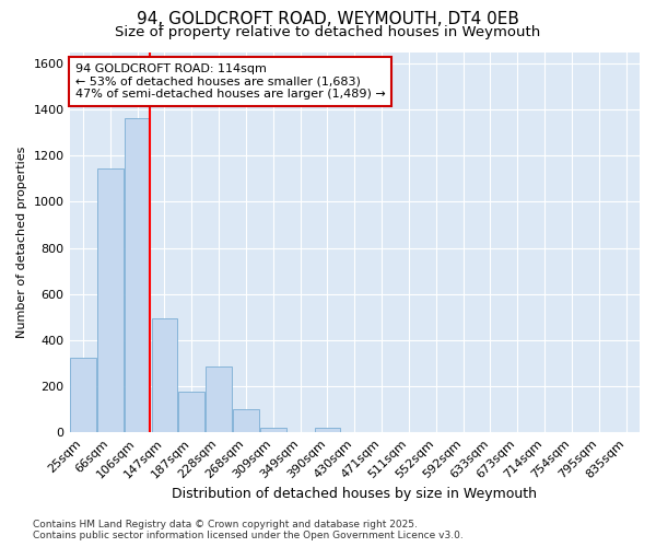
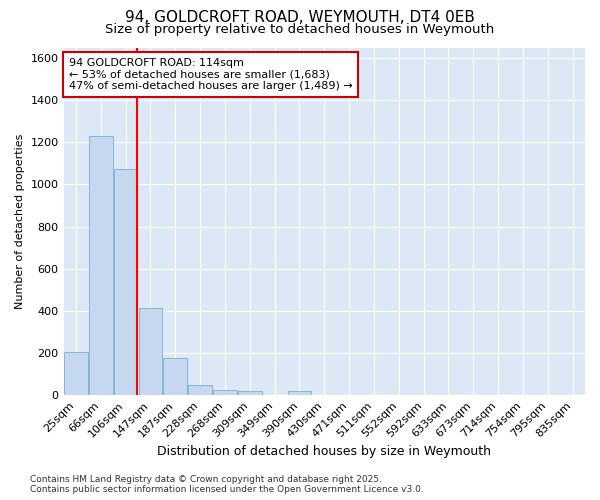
25sqm: 325 -> 203
66sqm: 1145 -> 1232
106sqm: 1365 -> 1075
147sqm: 495 -> 415
228sqm: 285 -> 50
268sqm: 100 -> 25
